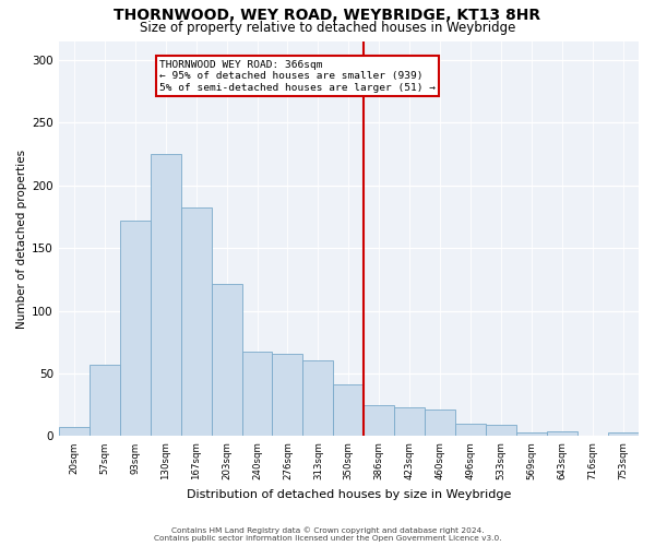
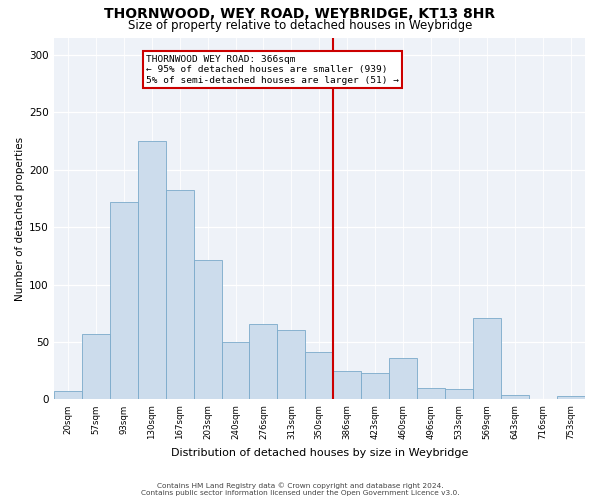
240sqm: 67 -> 50
460sqm: 21 -> 36
569sqm: 3 -> 71
